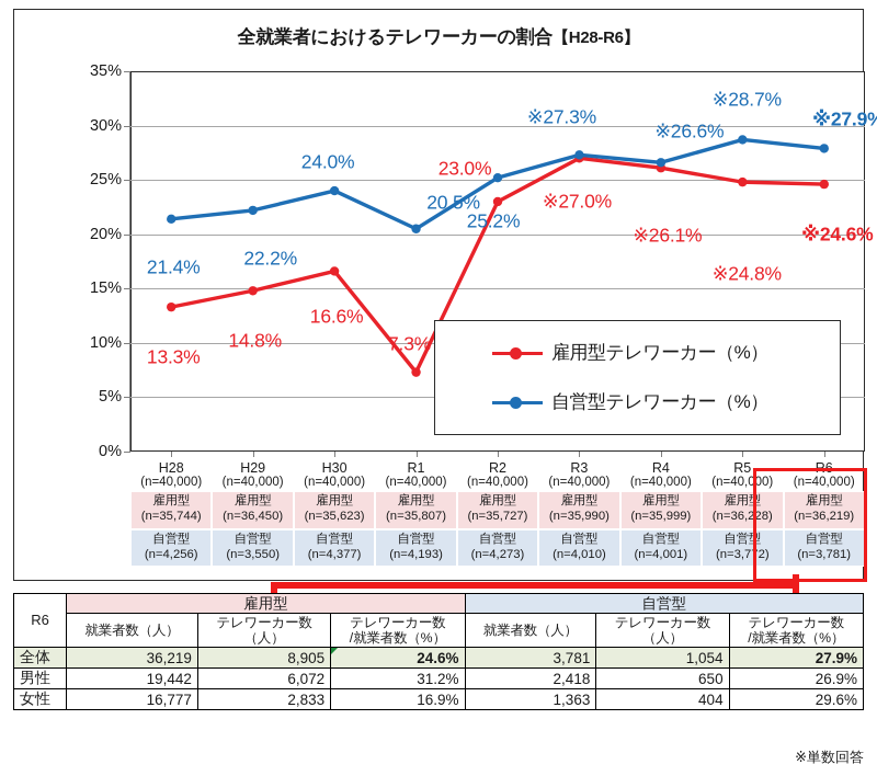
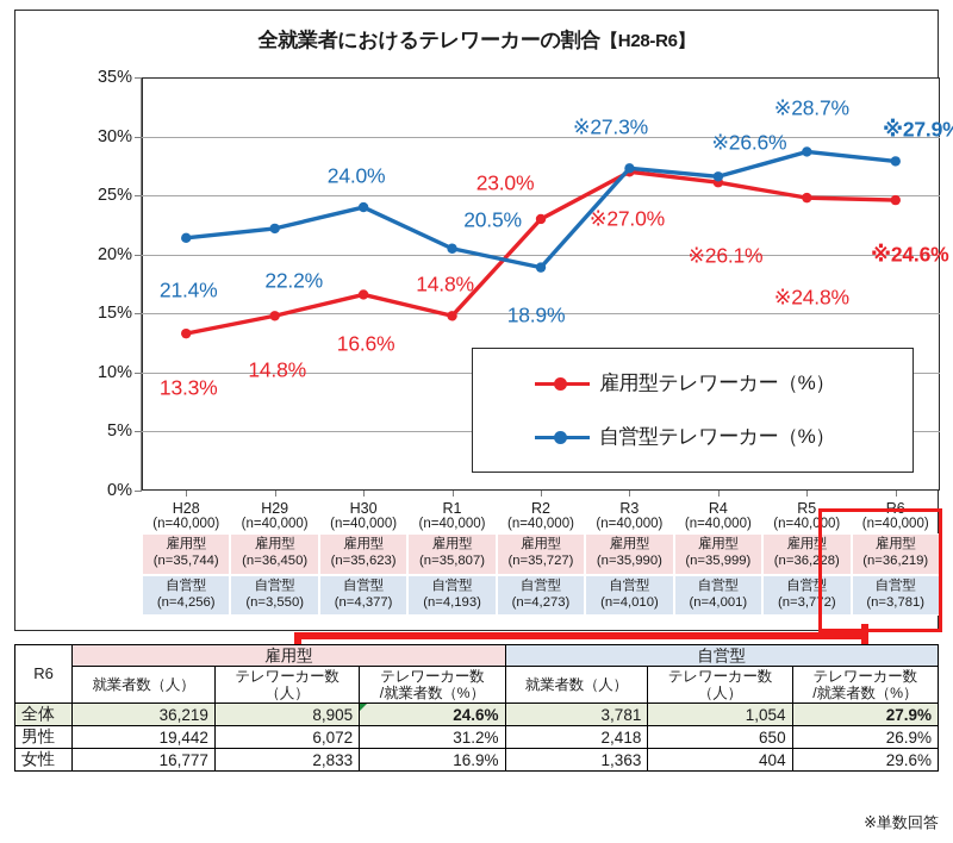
雇用型テレワーカー（%）/R1: 7.3% -> 14.8%
自営型テレワーカー（%）/R2: 25.2% -> 18.9%
